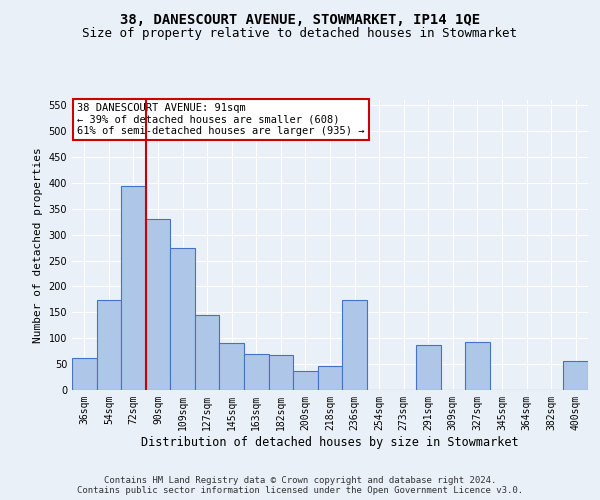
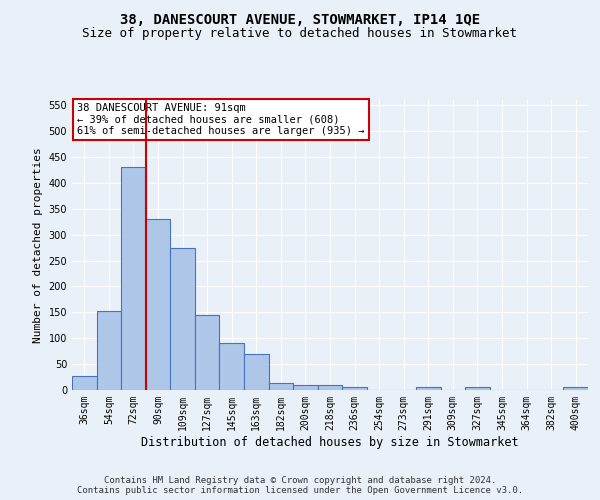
36sqm: 62 -> 28
54sqm: 174 -> 153
72sqm: 394 -> 430
182sqm: 68 -> 13
200sqm: 36 -> 10
218sqm: 46 -> 10
236sqm: 174 -> 6
291sqm: 86 -> 5
327sqm: 92 -> 5
400sqm: 56 -> 5
